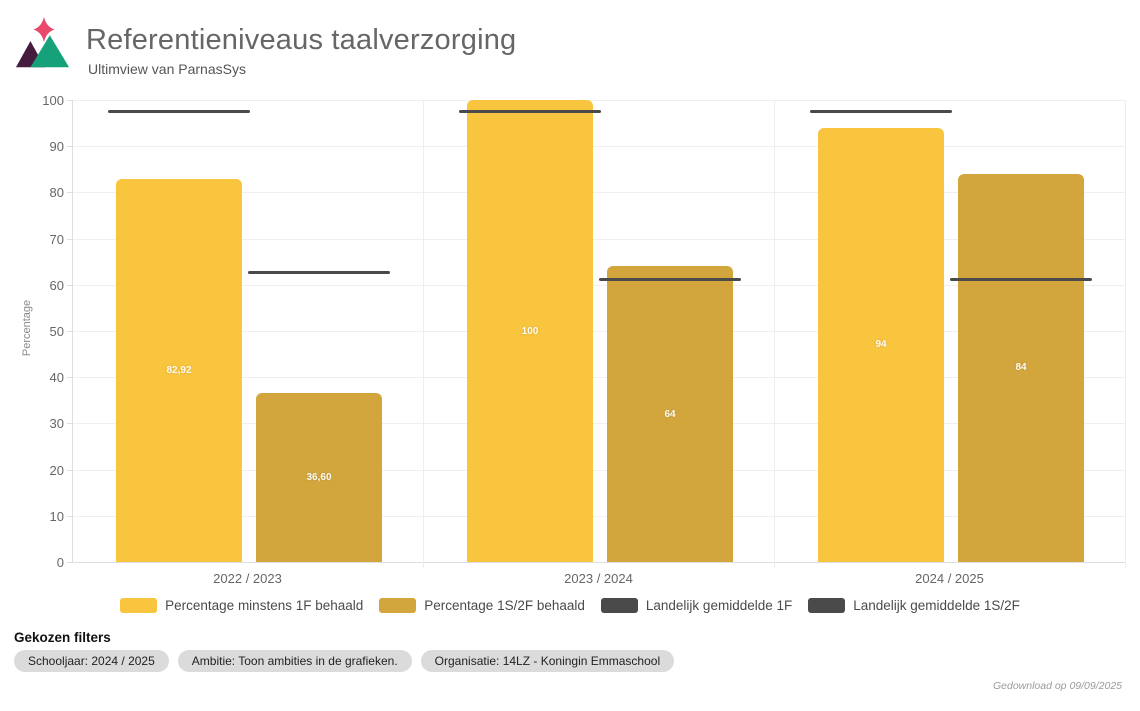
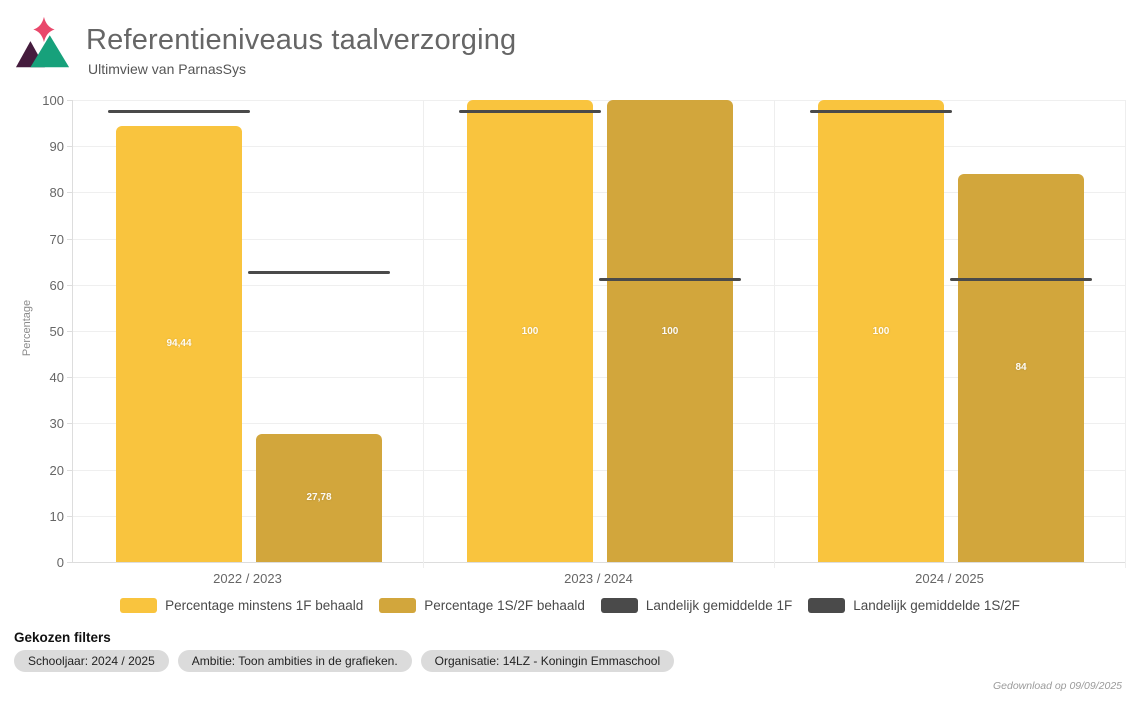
Percentage minstens 1F behaald/2022 / 2023: 82,92 -> 94,44
Percentage 1S/2F behaald/2022 / 2023: 36,60 -> 27,78
Percentage 1S/2F behaald/2023 / 2024: 64 -> 100
Percentage minstens 1F behaald/2024 / 2025: 94 -> 100
